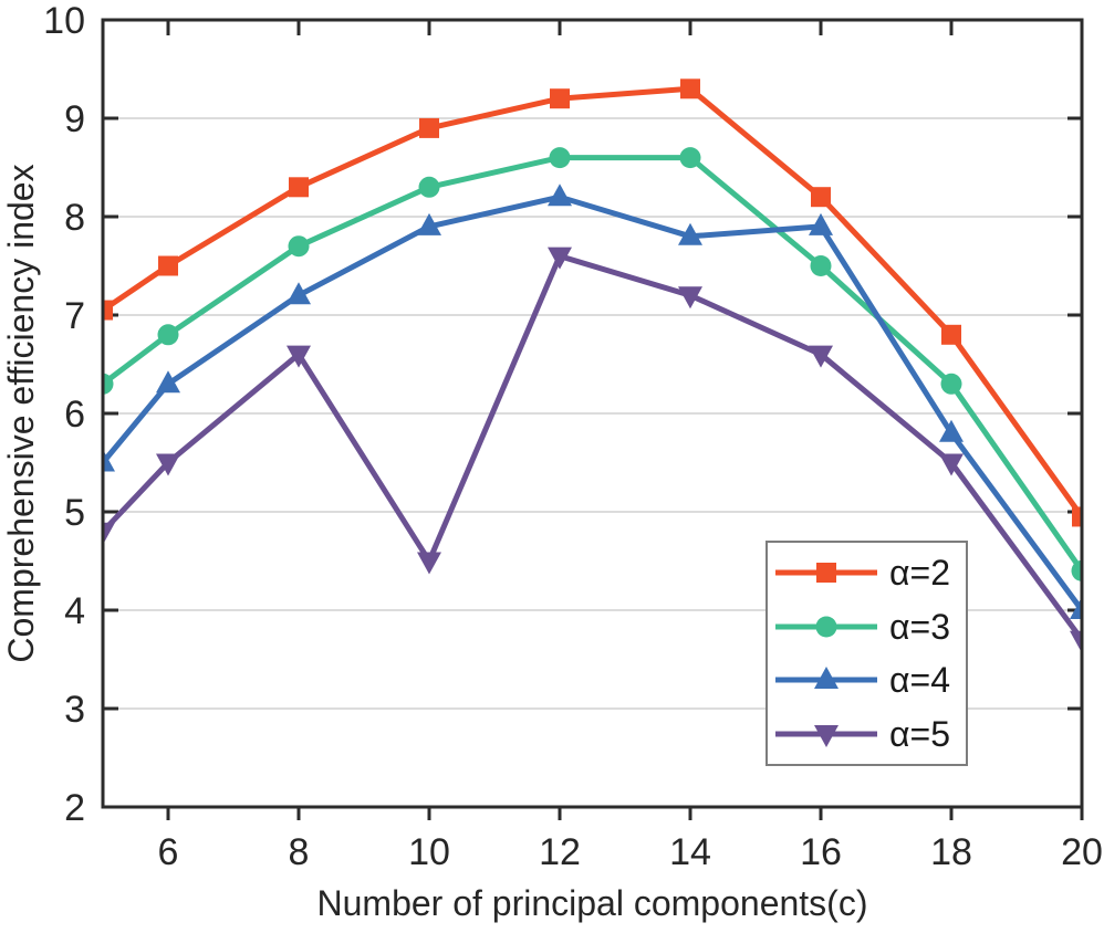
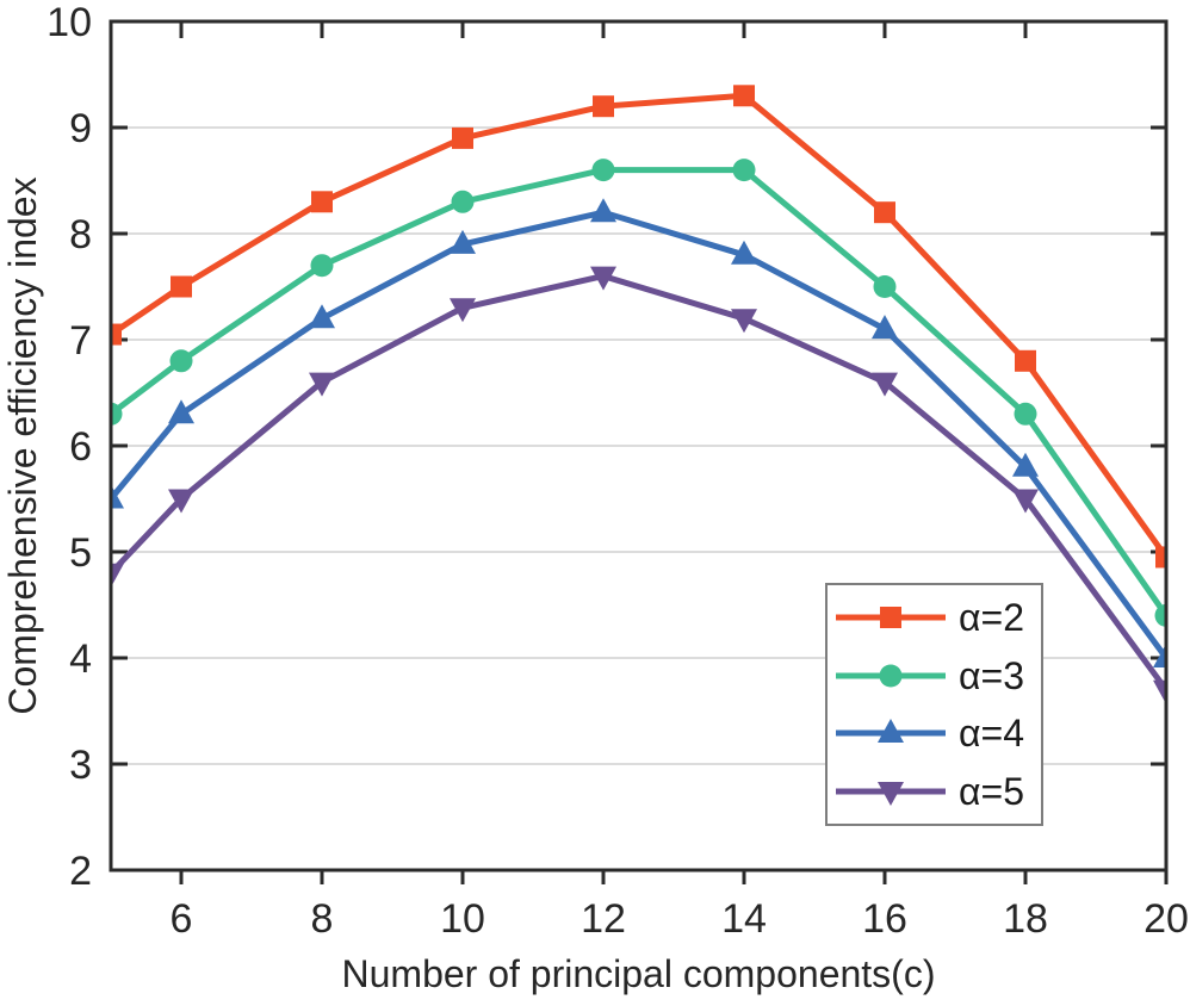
α=5/10: 4.5 -> 7.3
α=4/16: 7.9 -> 7.1
